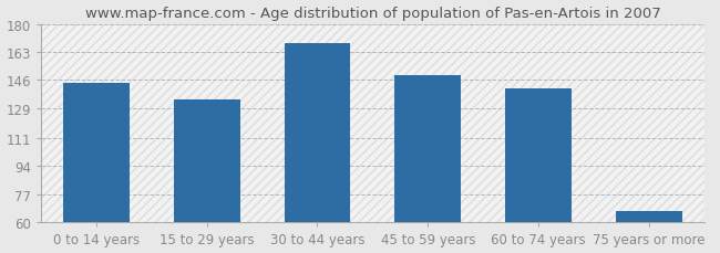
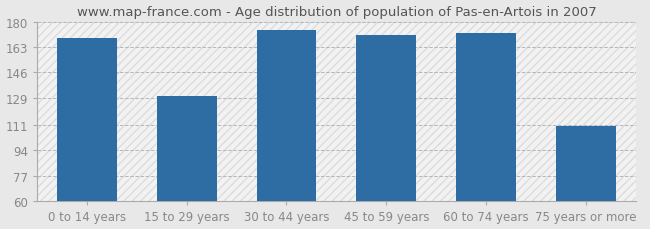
0 to 14 years: 144 -> 169
15 to 29 years: 134 -> 130
30 to 44 years: 168 -> 174
45 to 59 years: 149 -> 171
60 to 74 years: 141 -> 172
75 years or more: 67 -> 110
